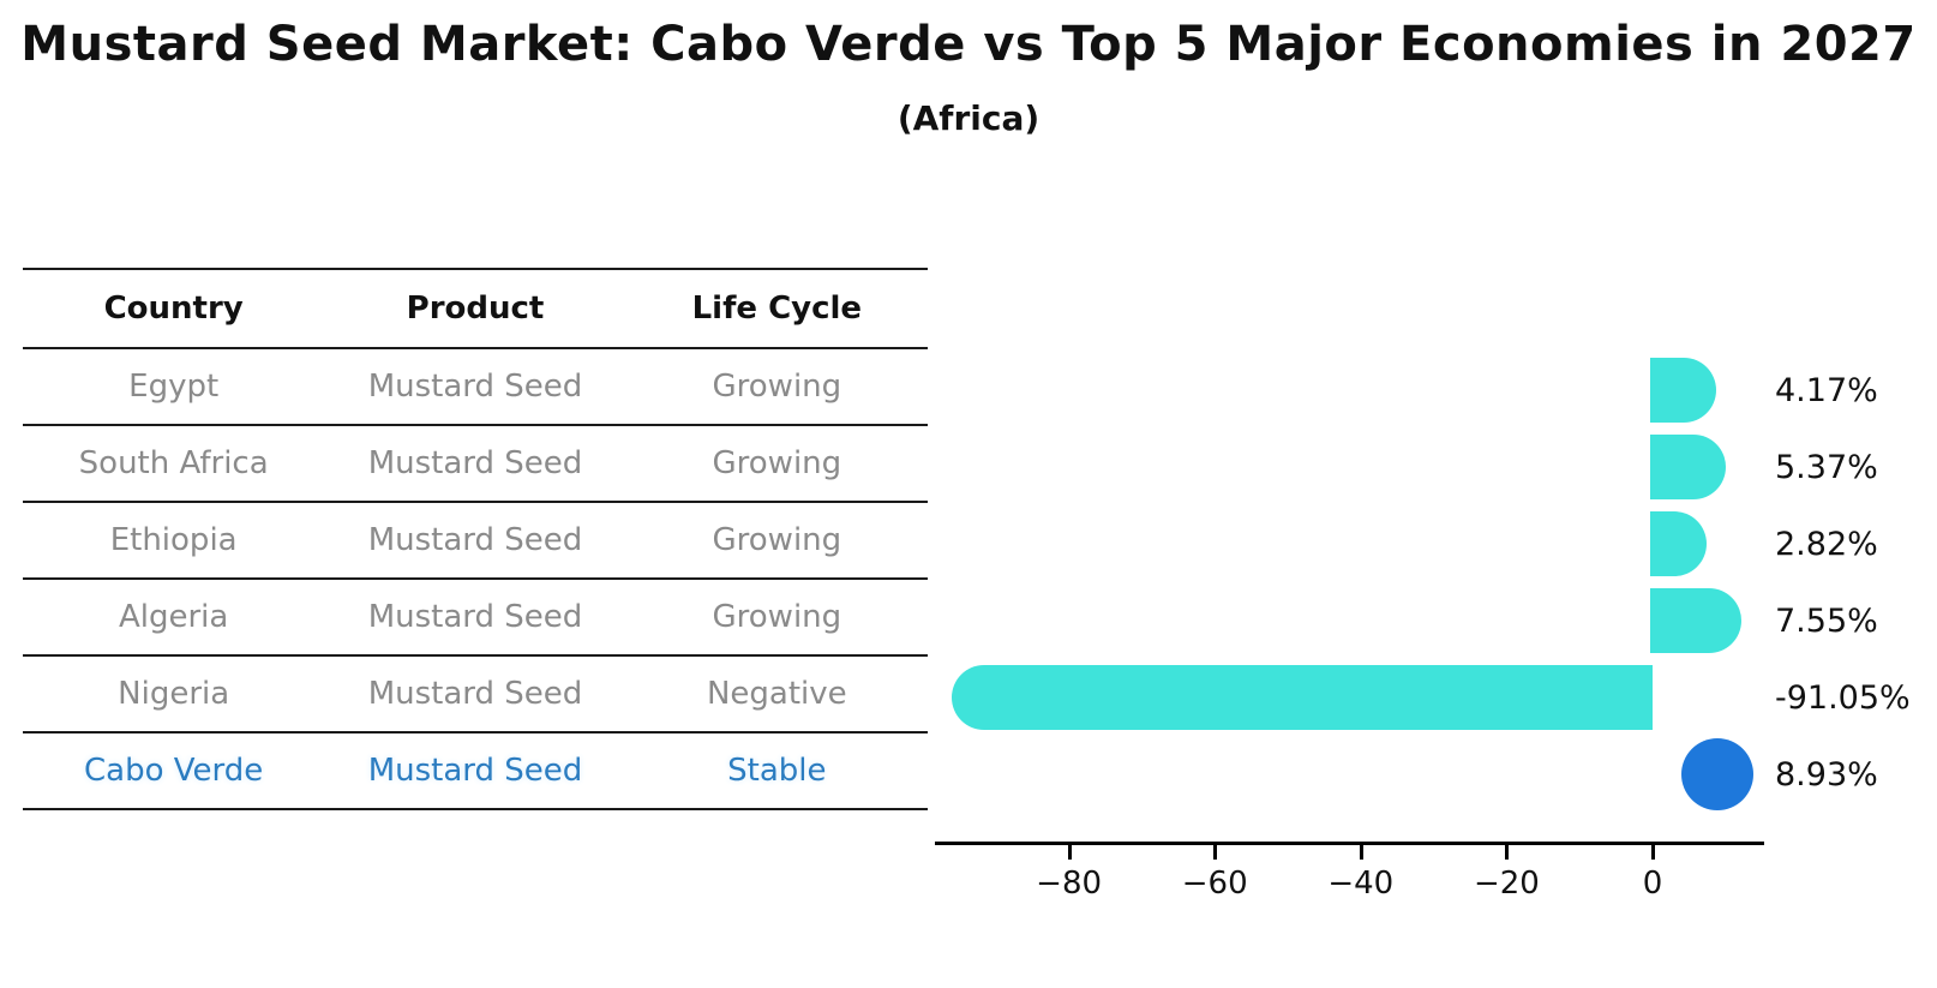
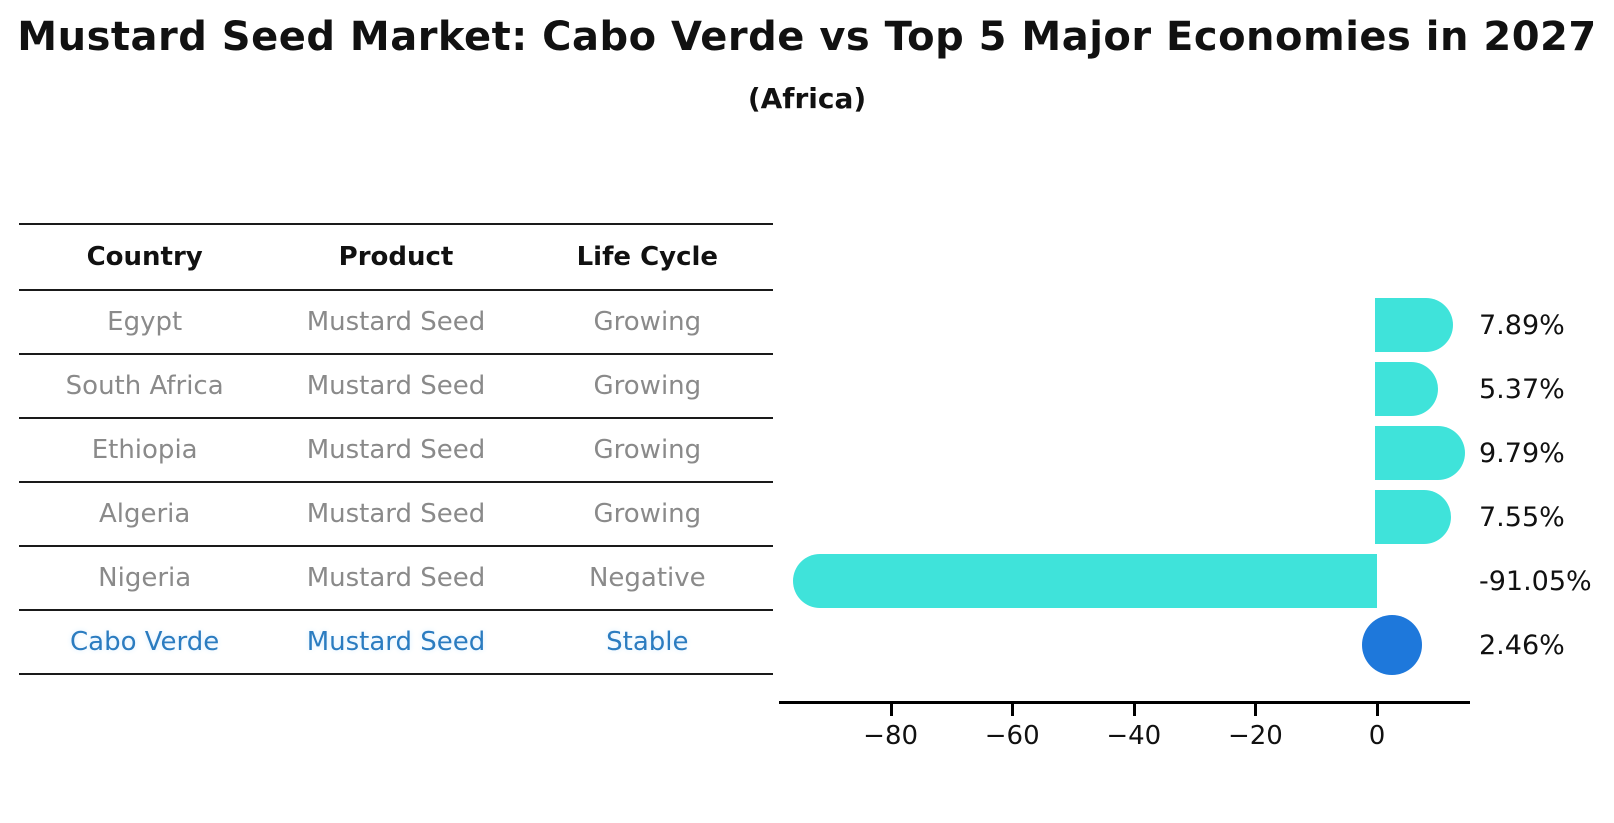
Egypt: 4.17% -> 7.89%
Ethiopia: 2.82% -> 9.79%
Cabo Verde: 8.93% -> 2.46%
